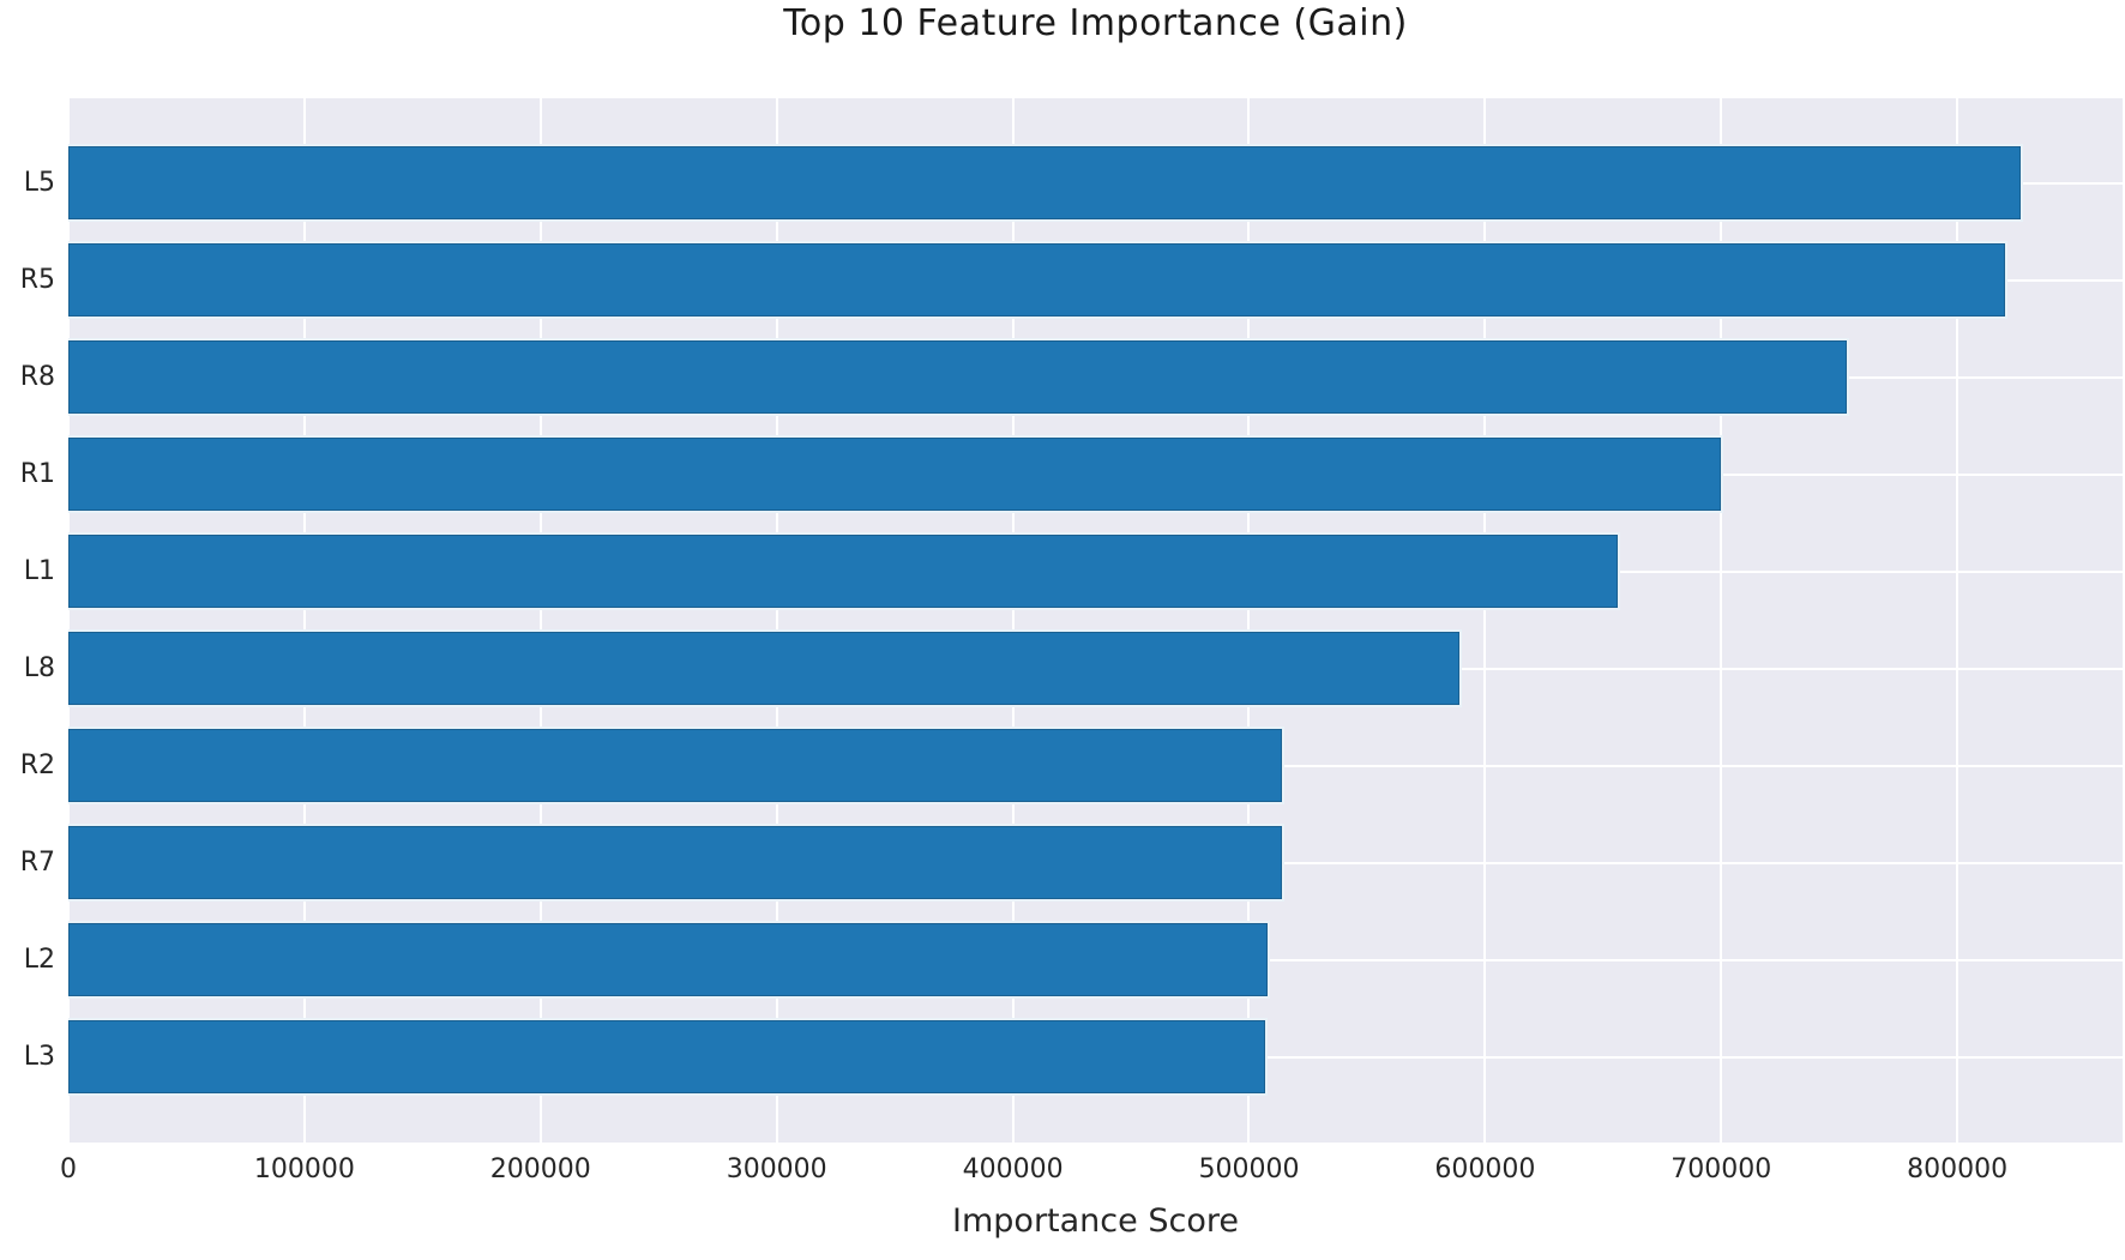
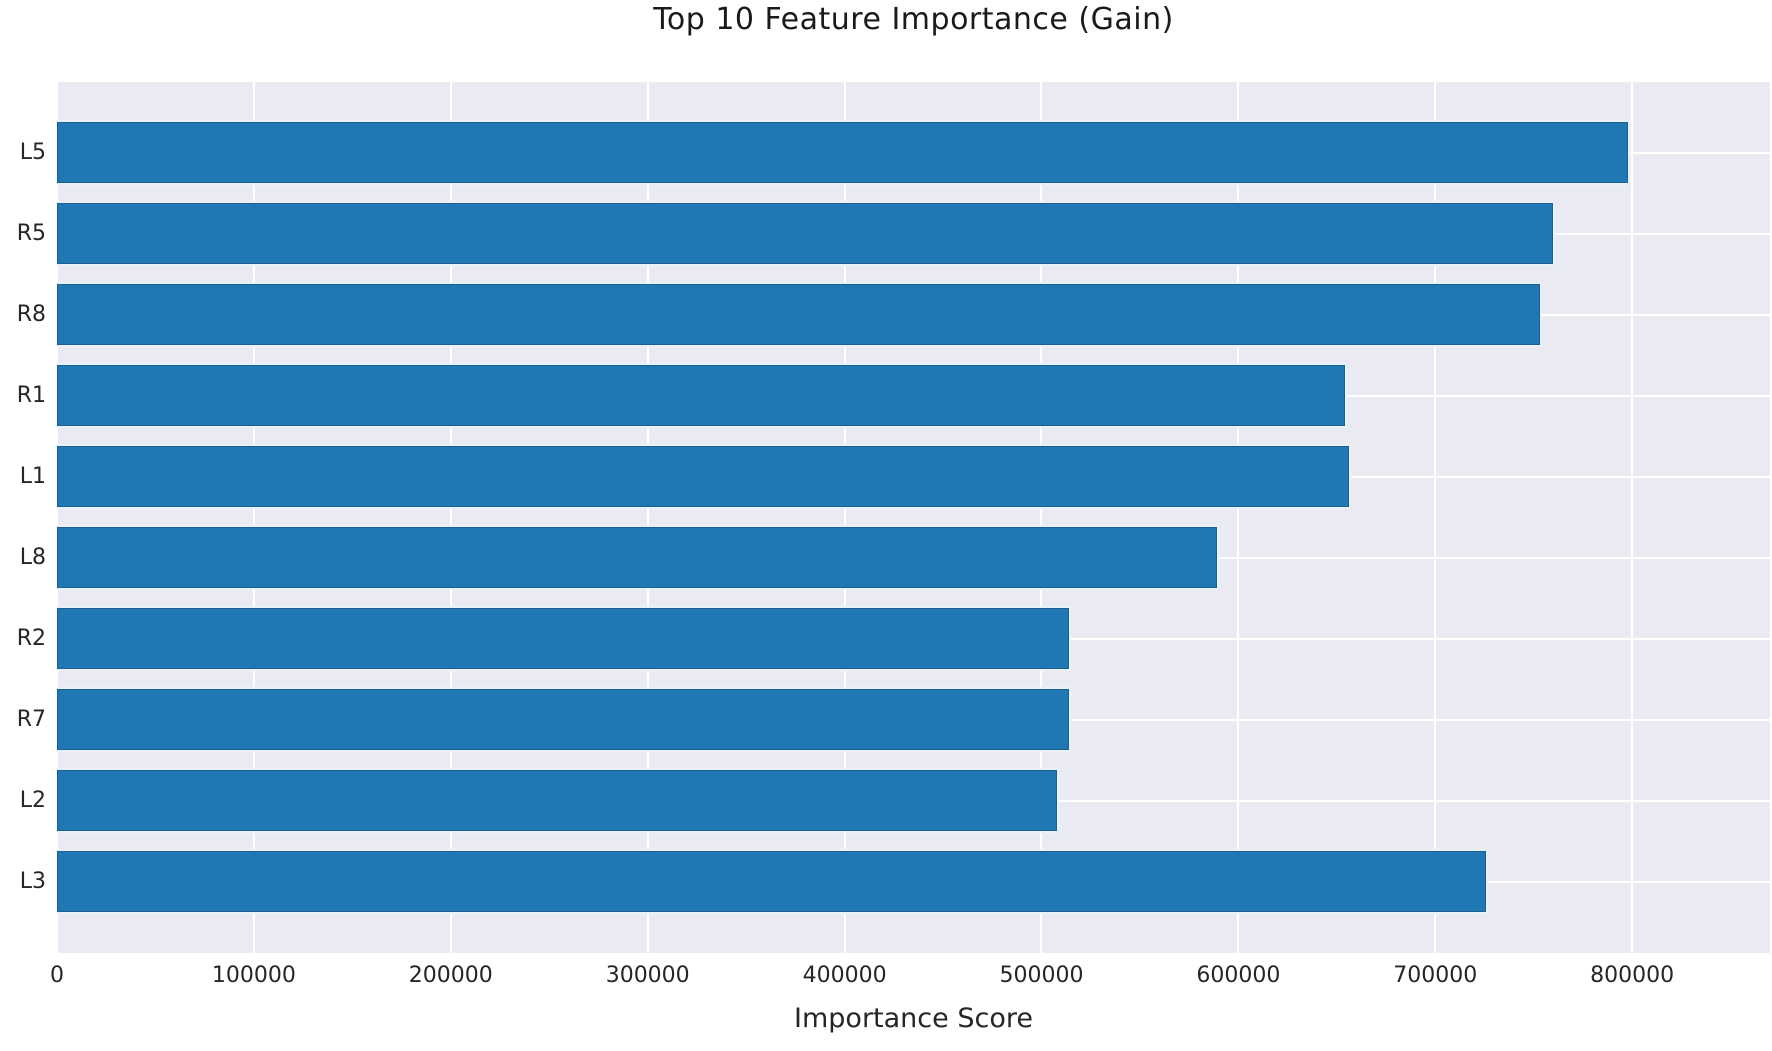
L5: 827000 -> 798000
R5: 820000 -> 760000
R1: 700000 -> 654000
L3: 507000 -> 726000
